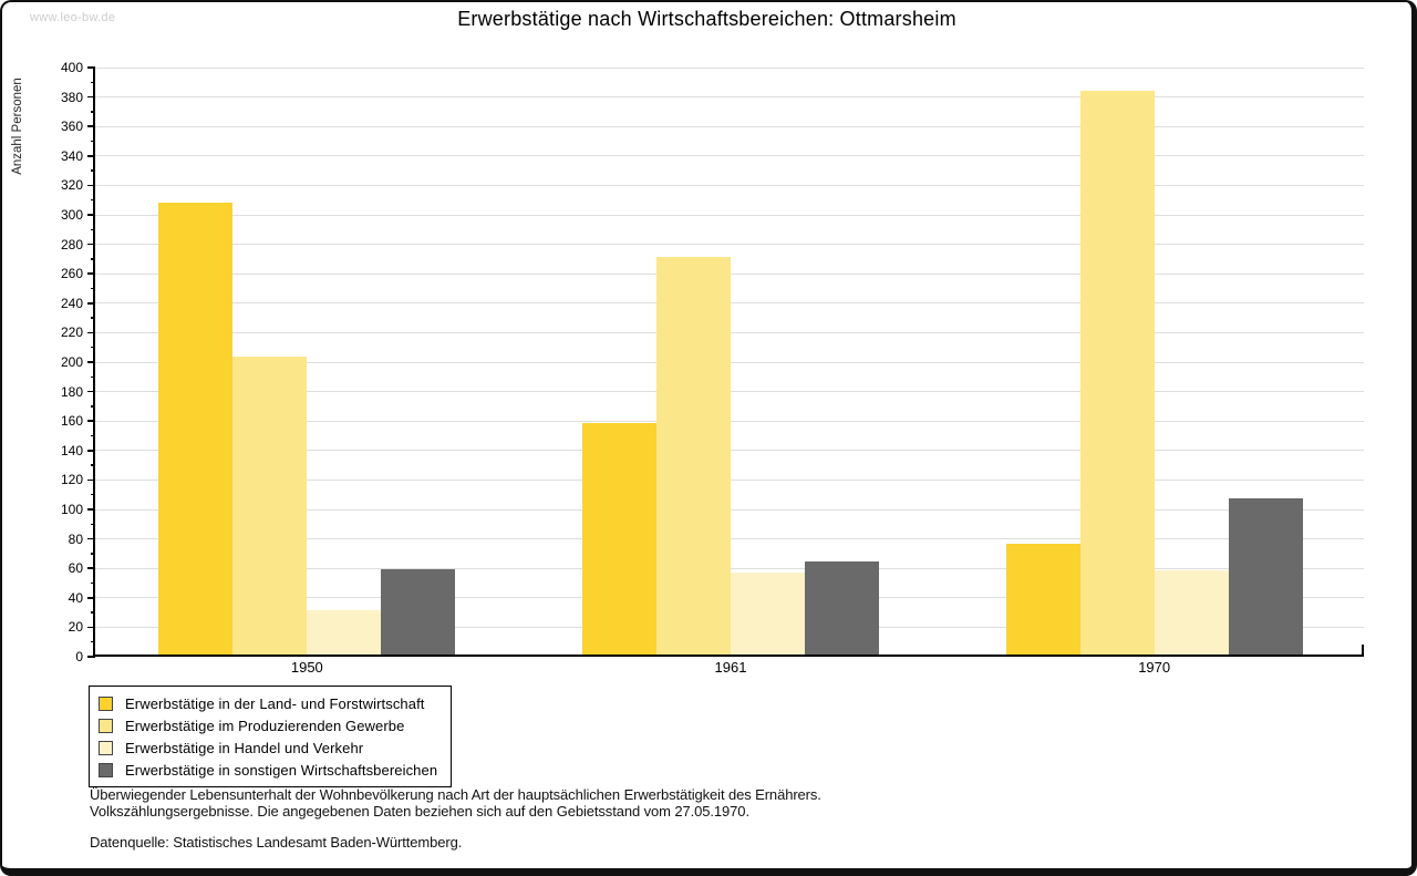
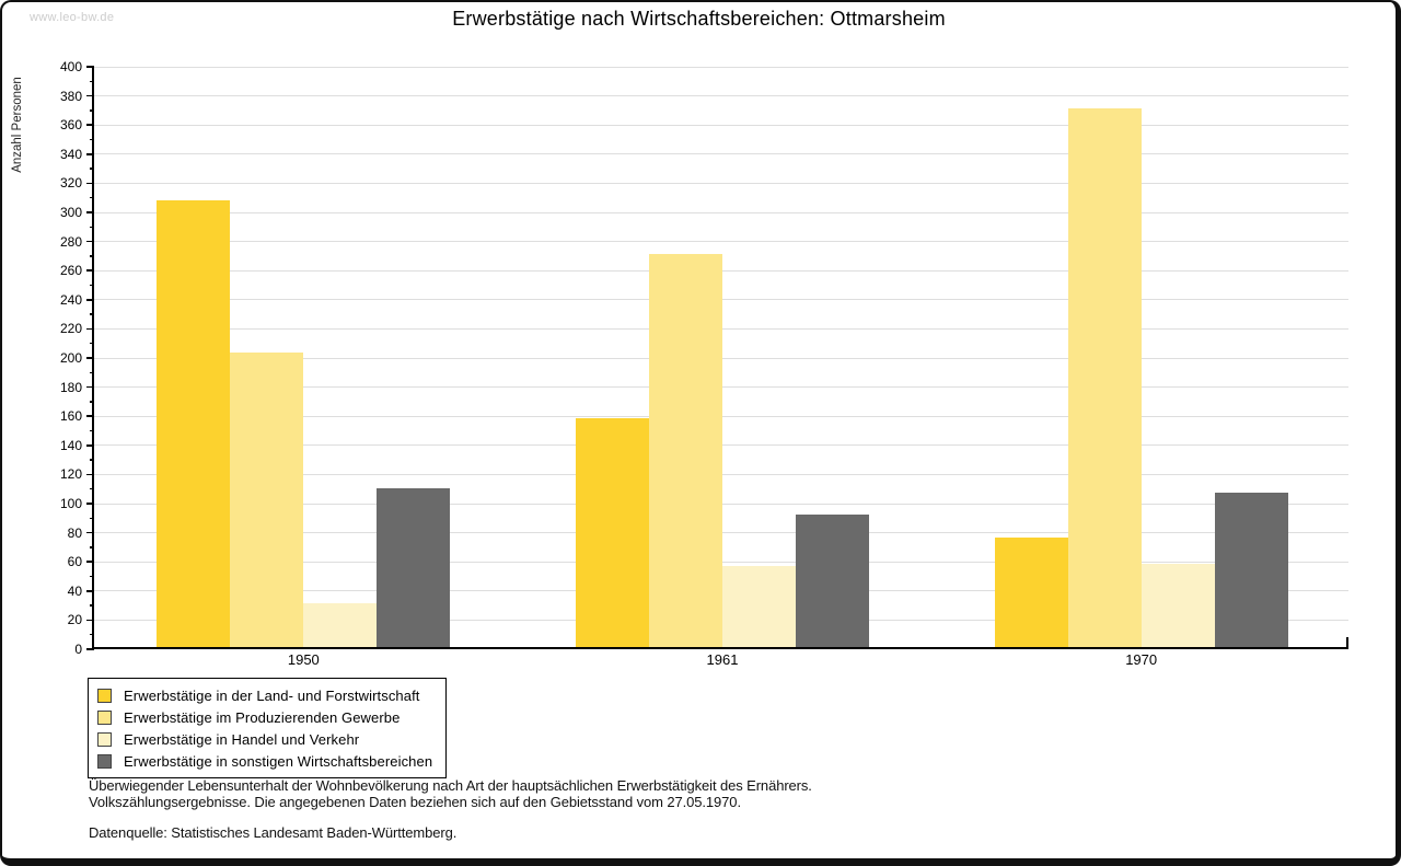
Erwerbstätige in sonstigen Wirtschaftsbereichen/1950: 58 -> 109
Erwerbstätige in sonstigen Wirtschaftsbereichen/1961: 63 -> 91
Erwerbstätige im Produzierenden Gewerbe/1970: 383 -> 370
